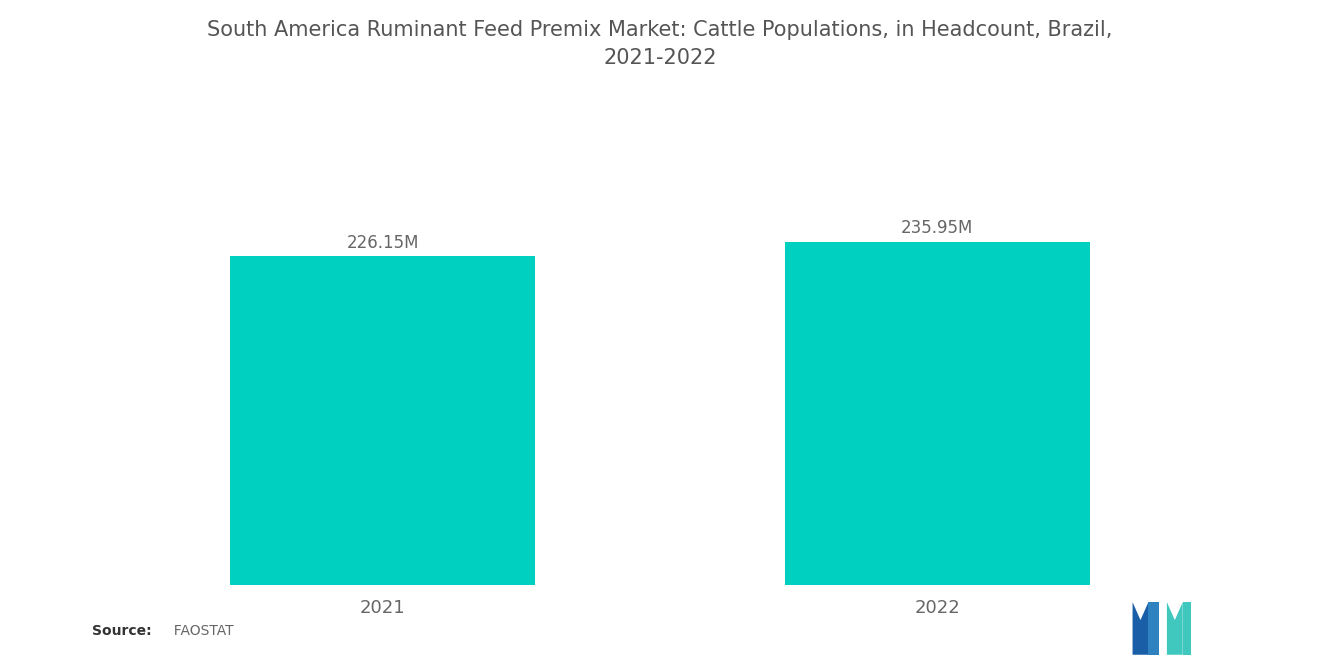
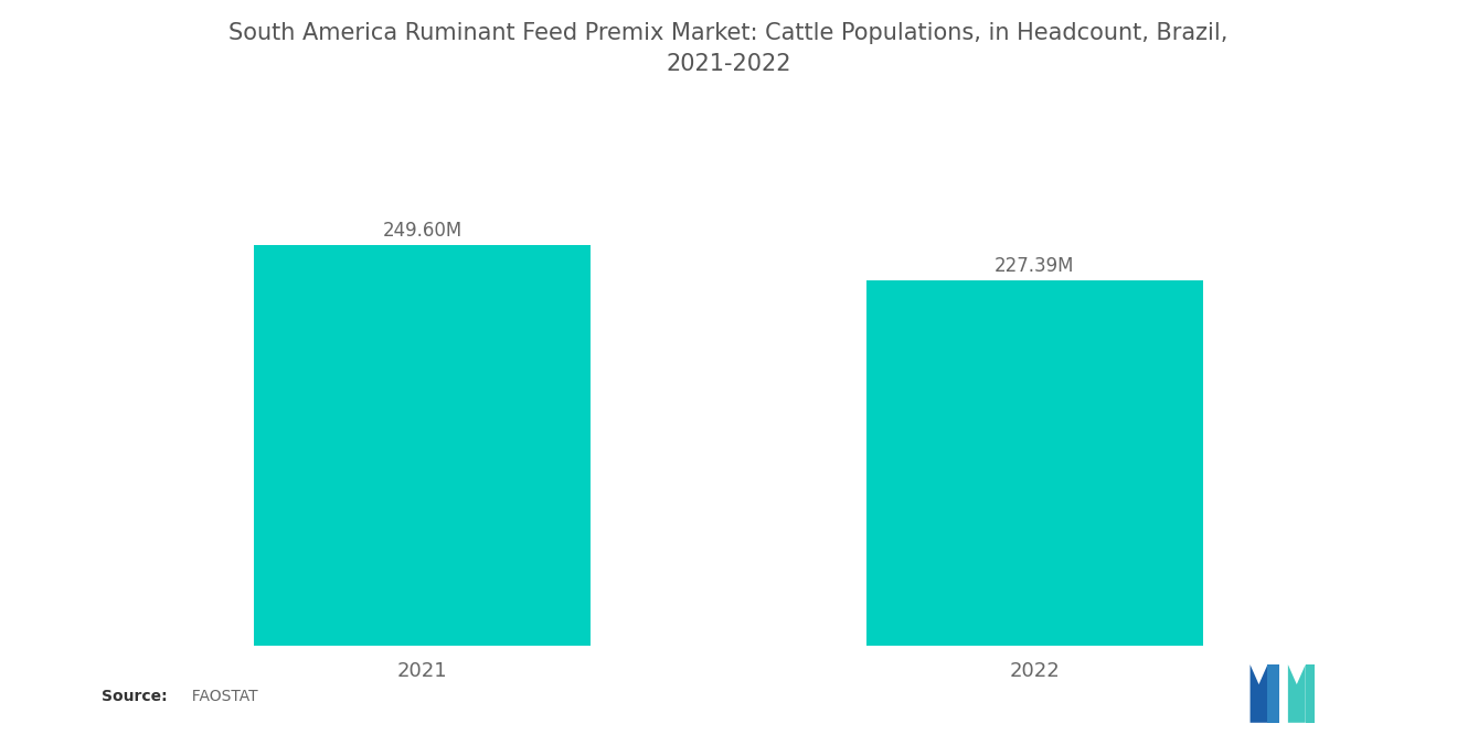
2021: 226.15M -> 249.60M
2022: 235.95M -> 227.39M
